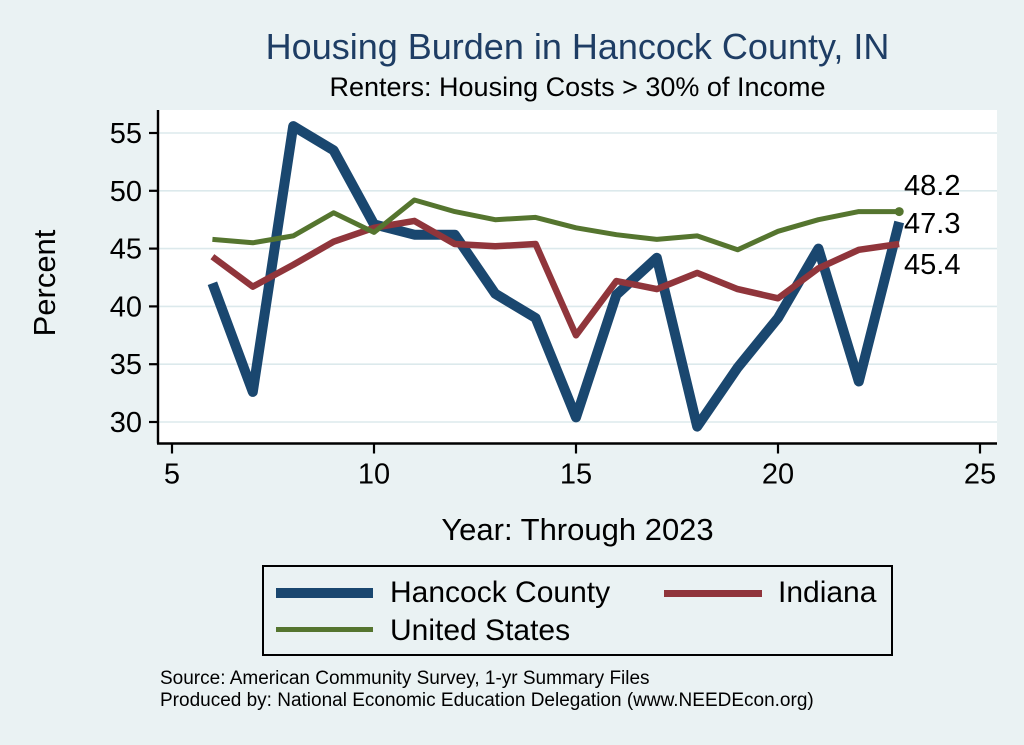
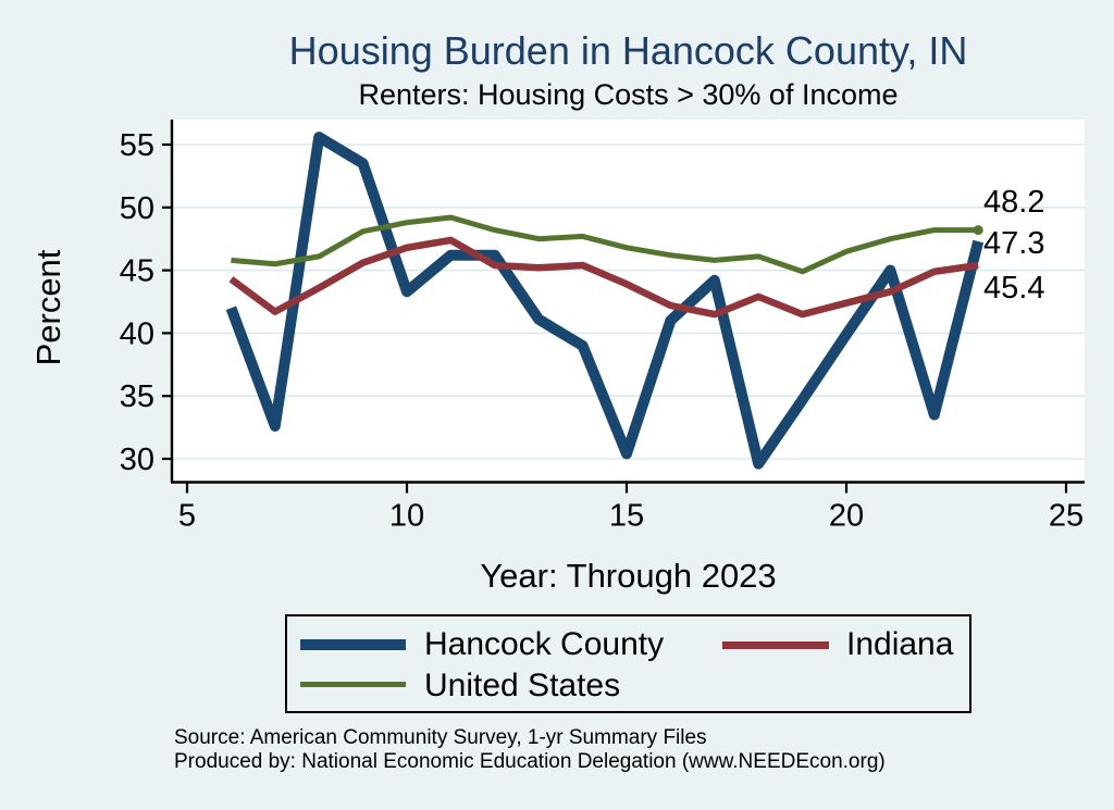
Hancock County/10: 47.1 -> 43.3
United States/10: 46.4 -> 48.8
Indiana/15: 37.5 -> 43.9
Hancock County/20: 39.0 -> 39.9
Indiana/20: 40.7 -> 42.4
